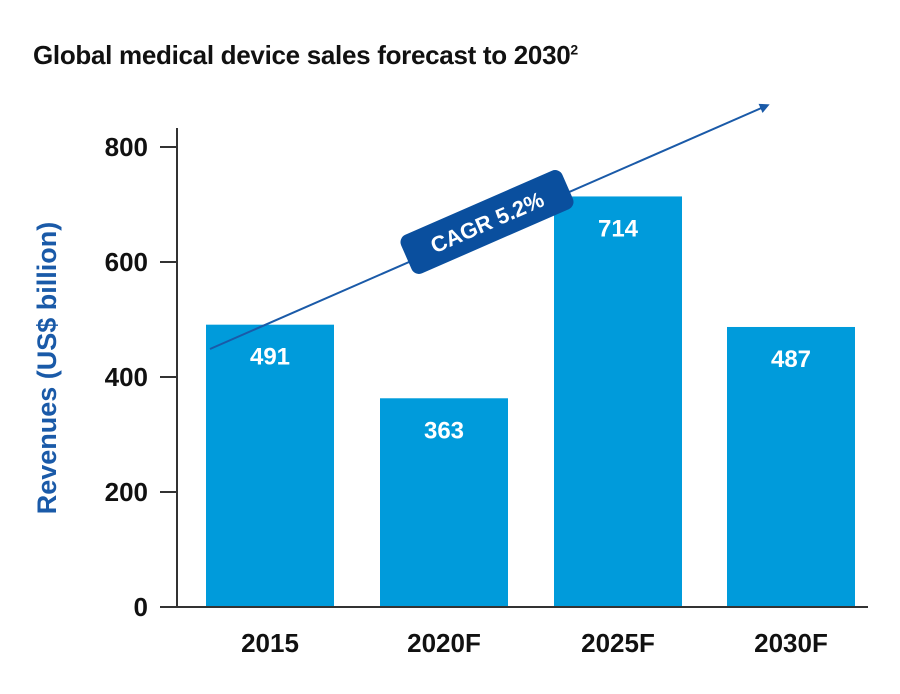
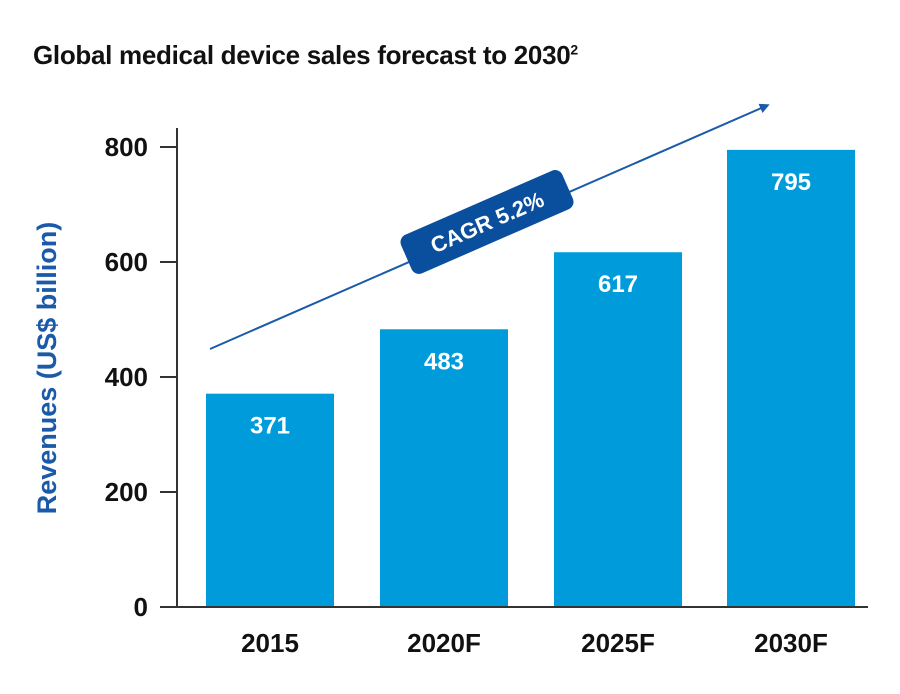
2015: 491 -> 371
2020F: 363 -> 483
2025F: 714 -> 617
2030F: 487 -> 795
